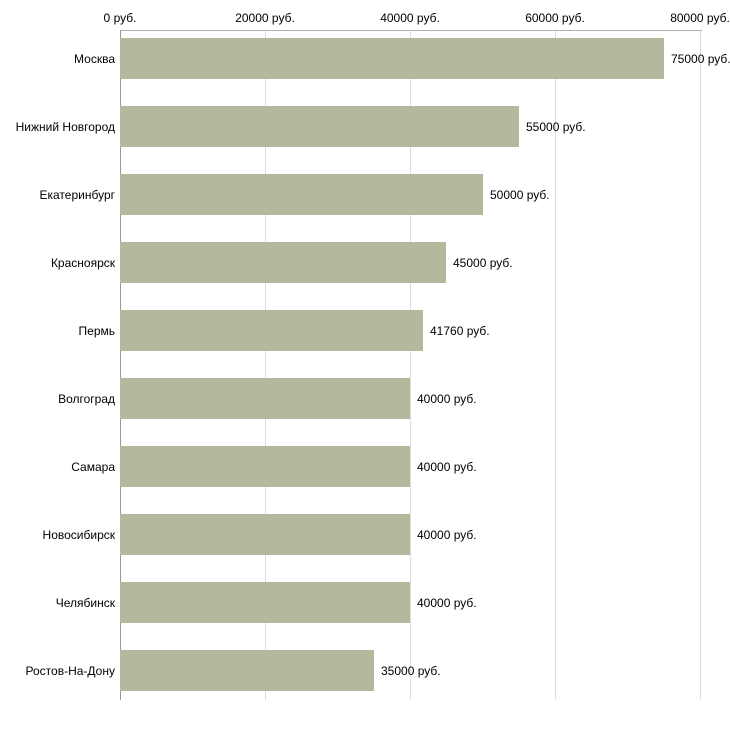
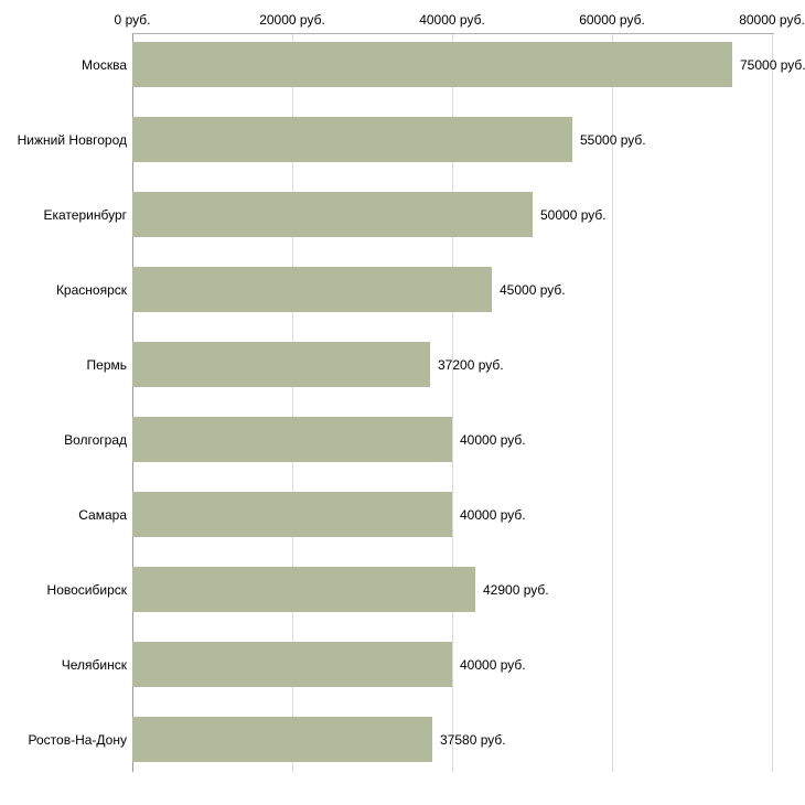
Пермь: 41760 -> 37200
Новосибирск: 40000 -> 42900
Ростов-На-Дону: 35000 -> 37580
